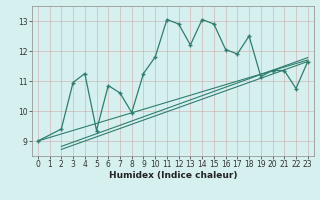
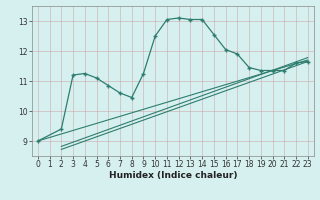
3: 10.95 -> 11.20
5: 9.35 -> 11.10
8: 9.95 -> 10.45
10: 11.80 -> 12.50
12: 12.90 -> 13.10
13: 12.20 -> 13.05
15: 12.90 -> 12.55
18: 12.50 -> 11.45
19: 11.15 -> 11.35
22: 10.75 -> 11.60
